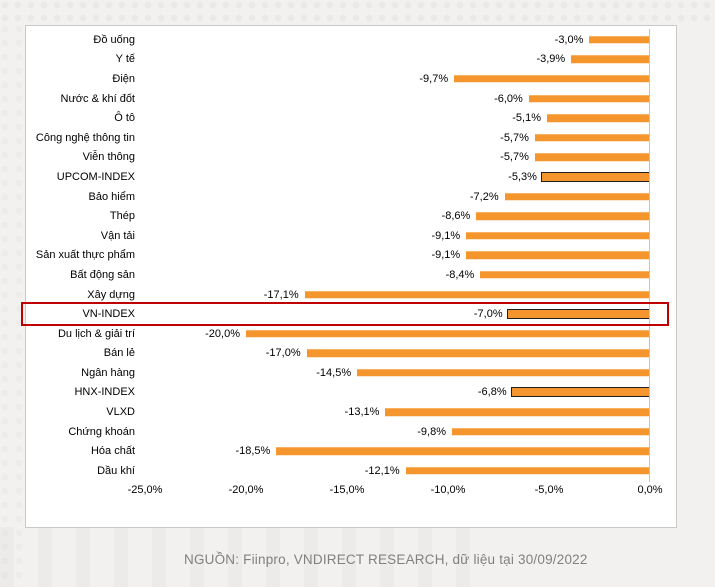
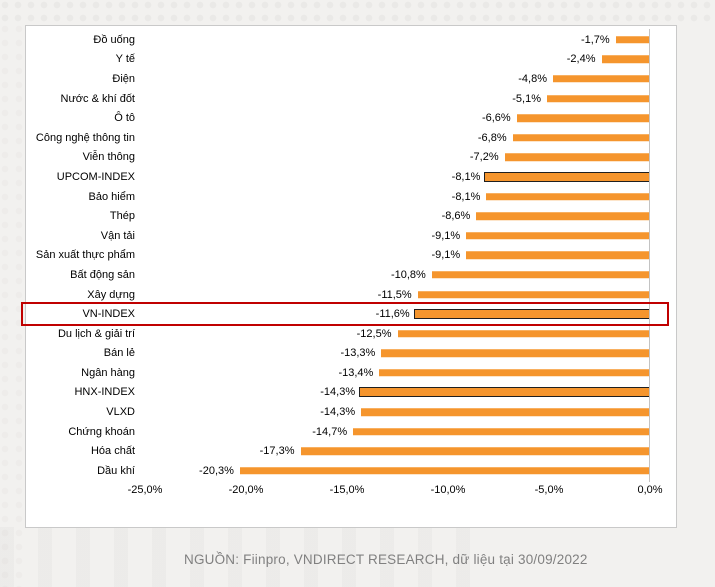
Đồ uống: -3,0% -> -1,7%
Y tế: -3,9% -> -2,4%
Điện: -9,7% -> -4,8%
Nước & khí đốt: -6,0% -> -5,1%
Ô tô: -5,1% -> -6,6%
Công nghệ thông tin: -5,7% -> -6,8%
Viễn thông: -5,7% -> -7,2%
UPCOM-INDEX: -5,3% -> -8,1%
Bảo hiểm: -7,2% -> -8,1%
Bất động sản: -8,4% -> -10,8%
Xây dựng: -17,1% -> -11,5%
VN-INDEX: -7,0% -> -11,6%
Du lịch & giải trí: -20,0% -> -12,5%
Bán lẻ: -17,0% -> -13,3%
Ngân hàng: -14,5% -> -13,4%
HNX-INDEX: -6,8% -> -14,3%
VLXD: -13,1% -> -14,3%
Chứng khoán: -9,8% -> -14,7%
Hóa chất: -18,5% -> -17,3%
Dầu khí: -12,1% -> -20,3%
